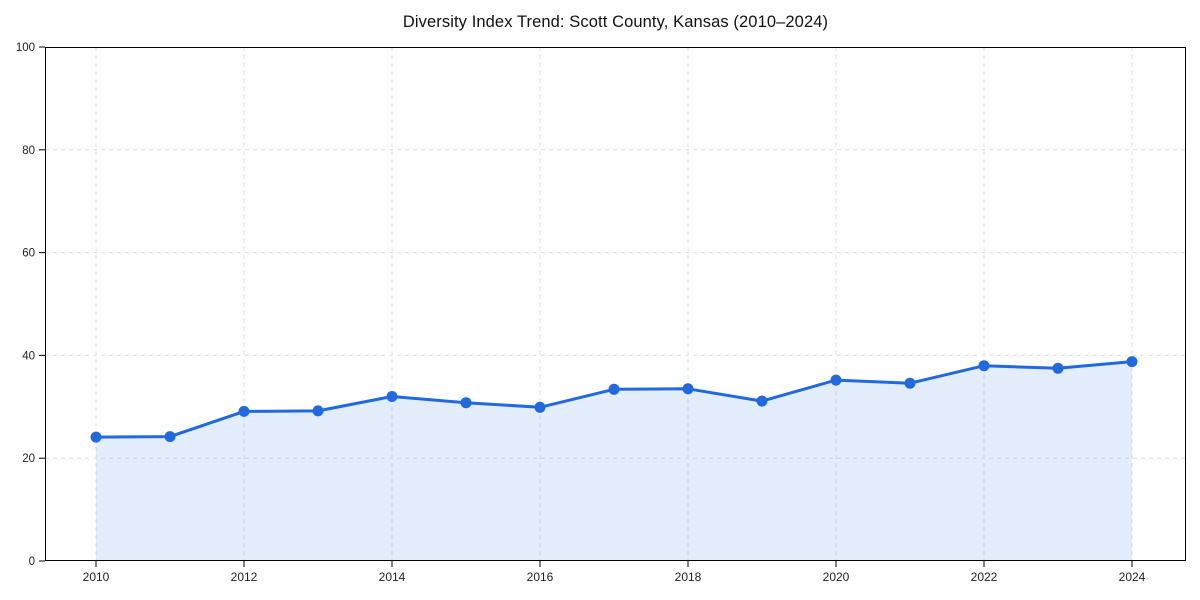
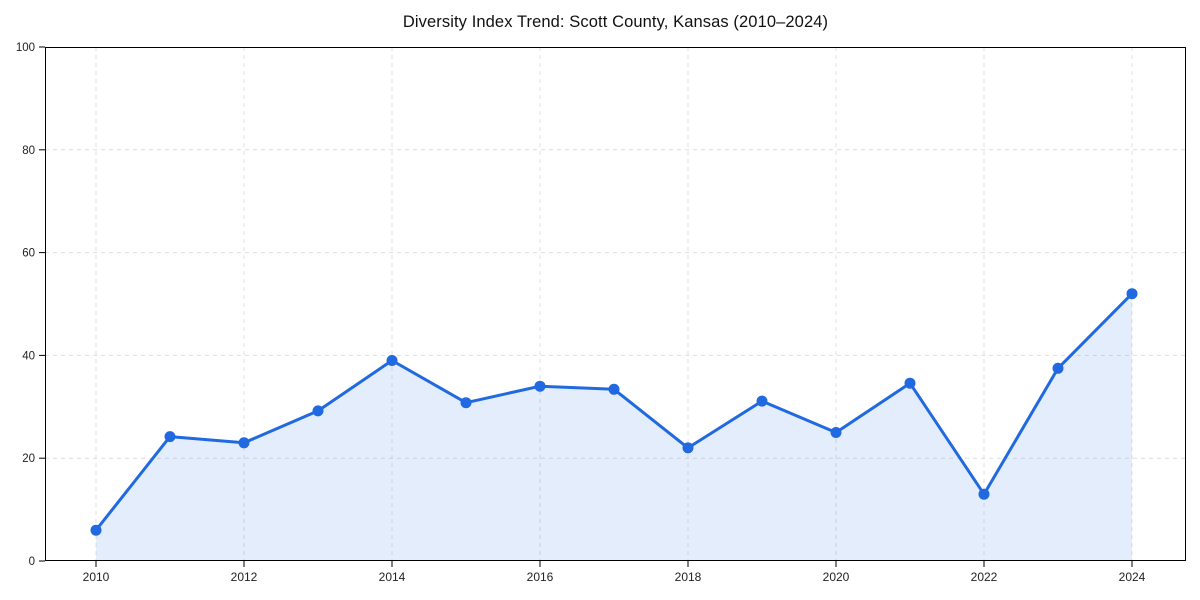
2010: 24 -> 6
2012: 29 -> 23
2014: 32 -> 39
2016: 30 -> 34
2018: 34 -> 22
2020: 35 -> 25
2022: 38 -> 13
2024: 39 -> 52
